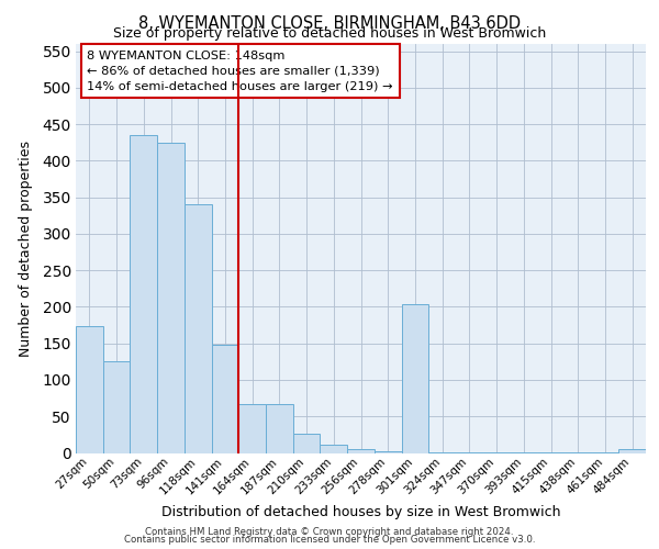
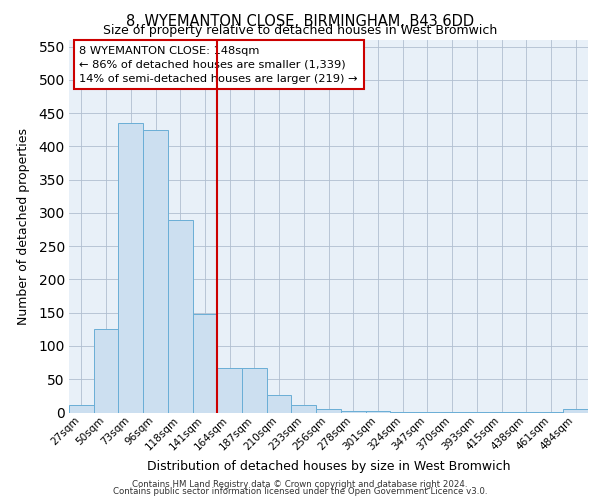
27sqm: 174 -> 12
118sqm: 340 -> 290
301sqm: 204 -> 2
